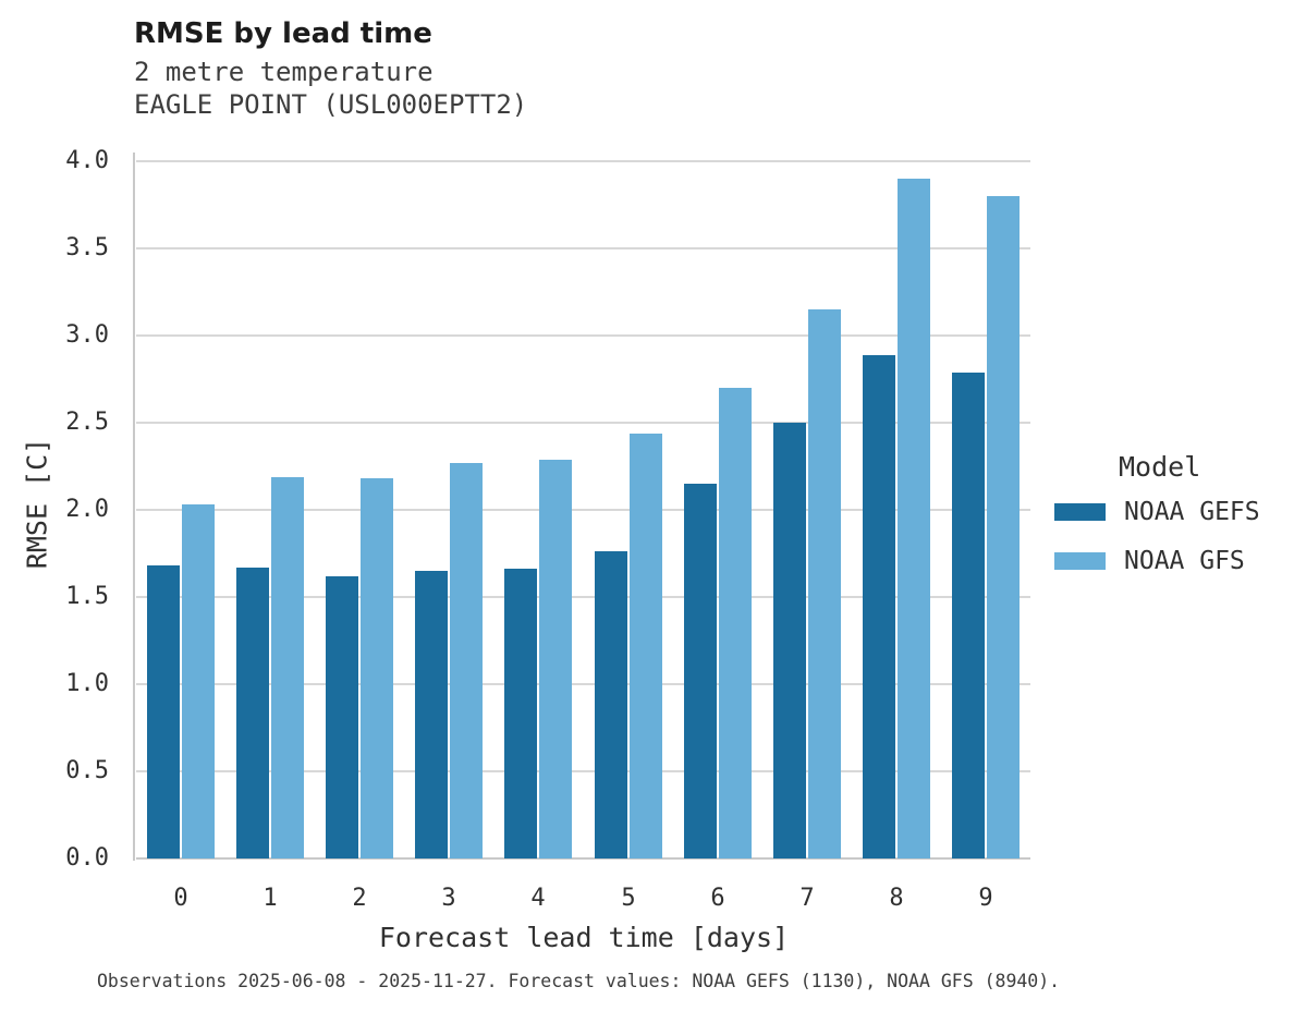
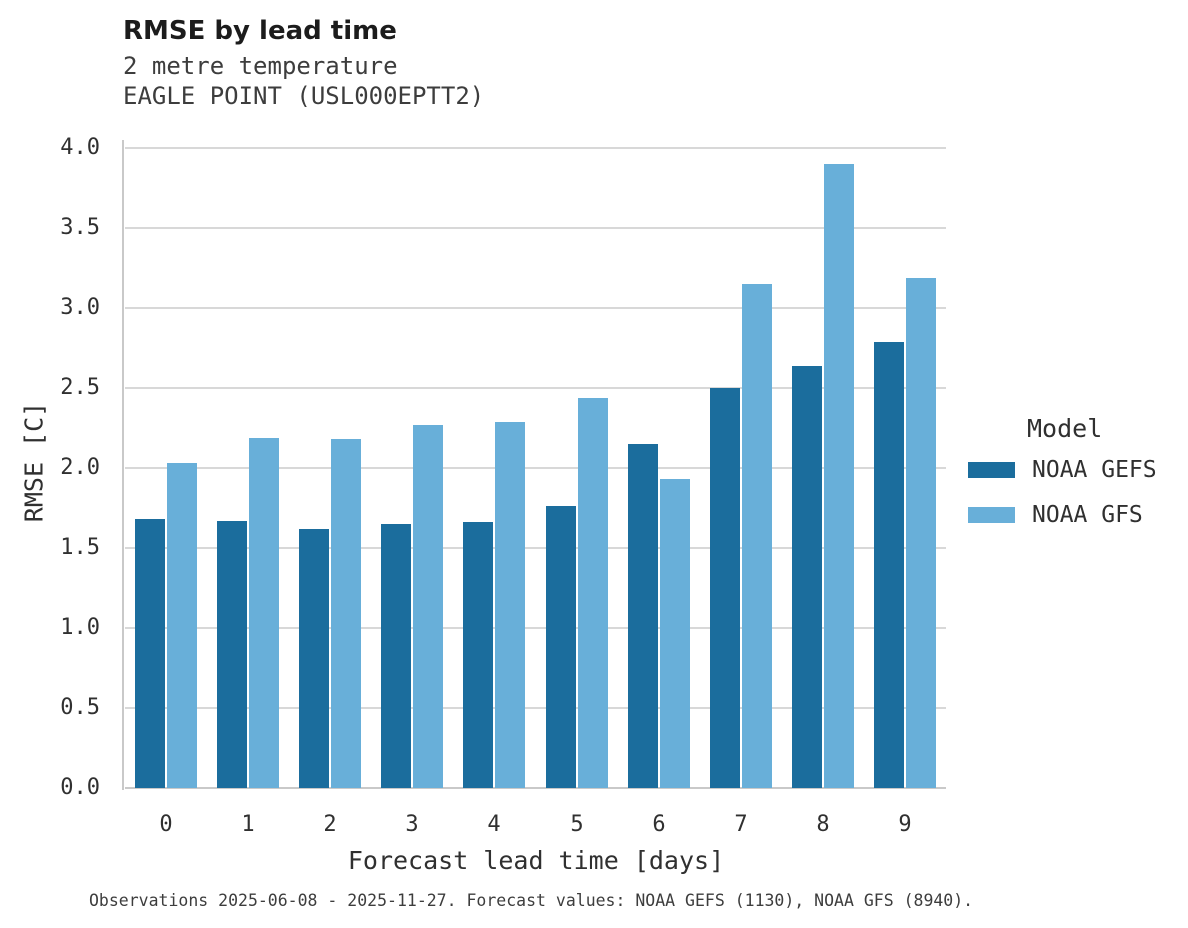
NOAA GFS/6: 2.70 -> 1.93
NOAA GEFS/8: 2.89 -> 2.64
NOAA GFS/9: 3.80 -> 3.19
